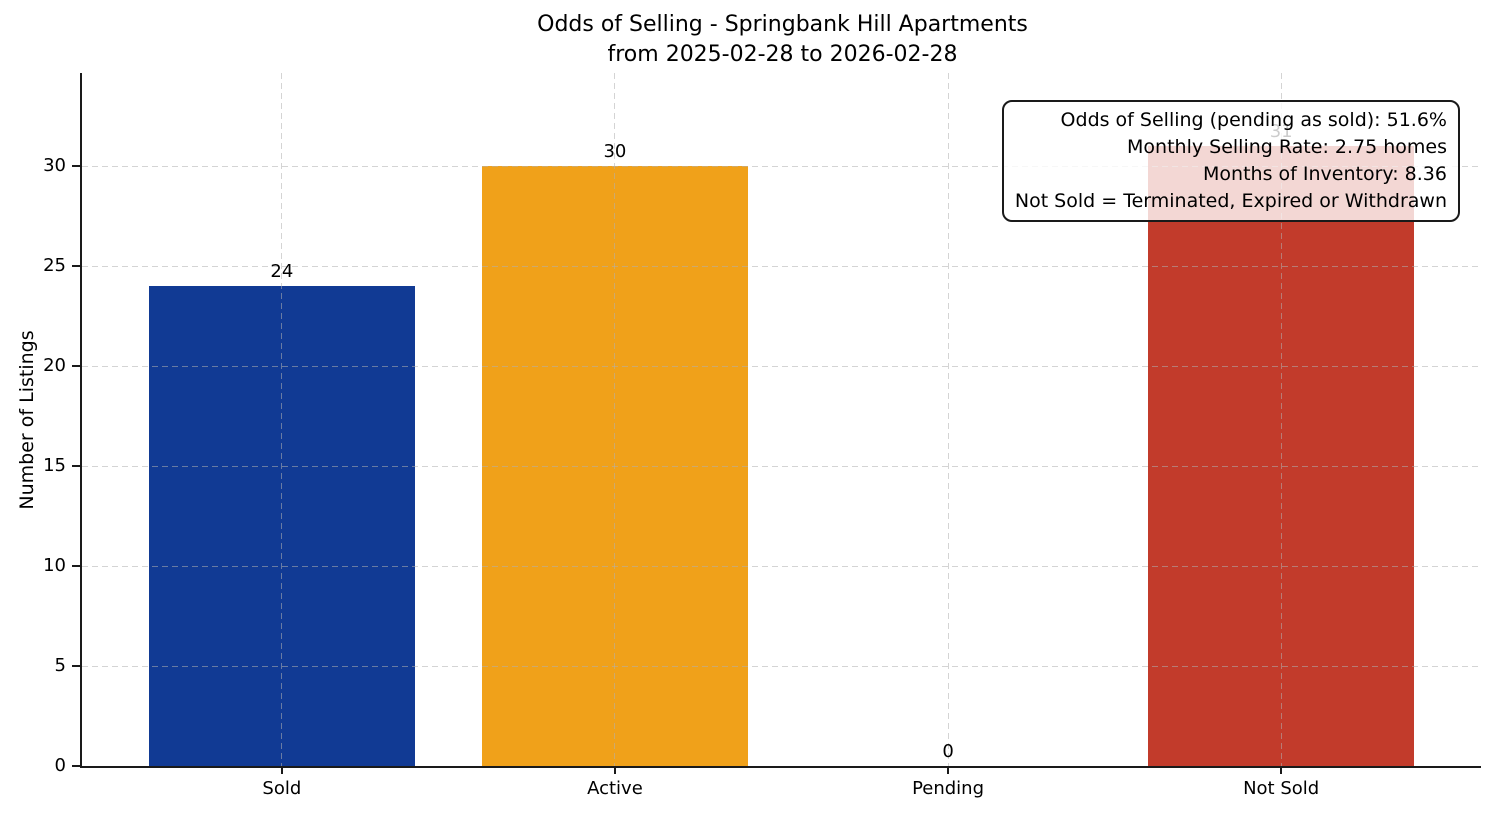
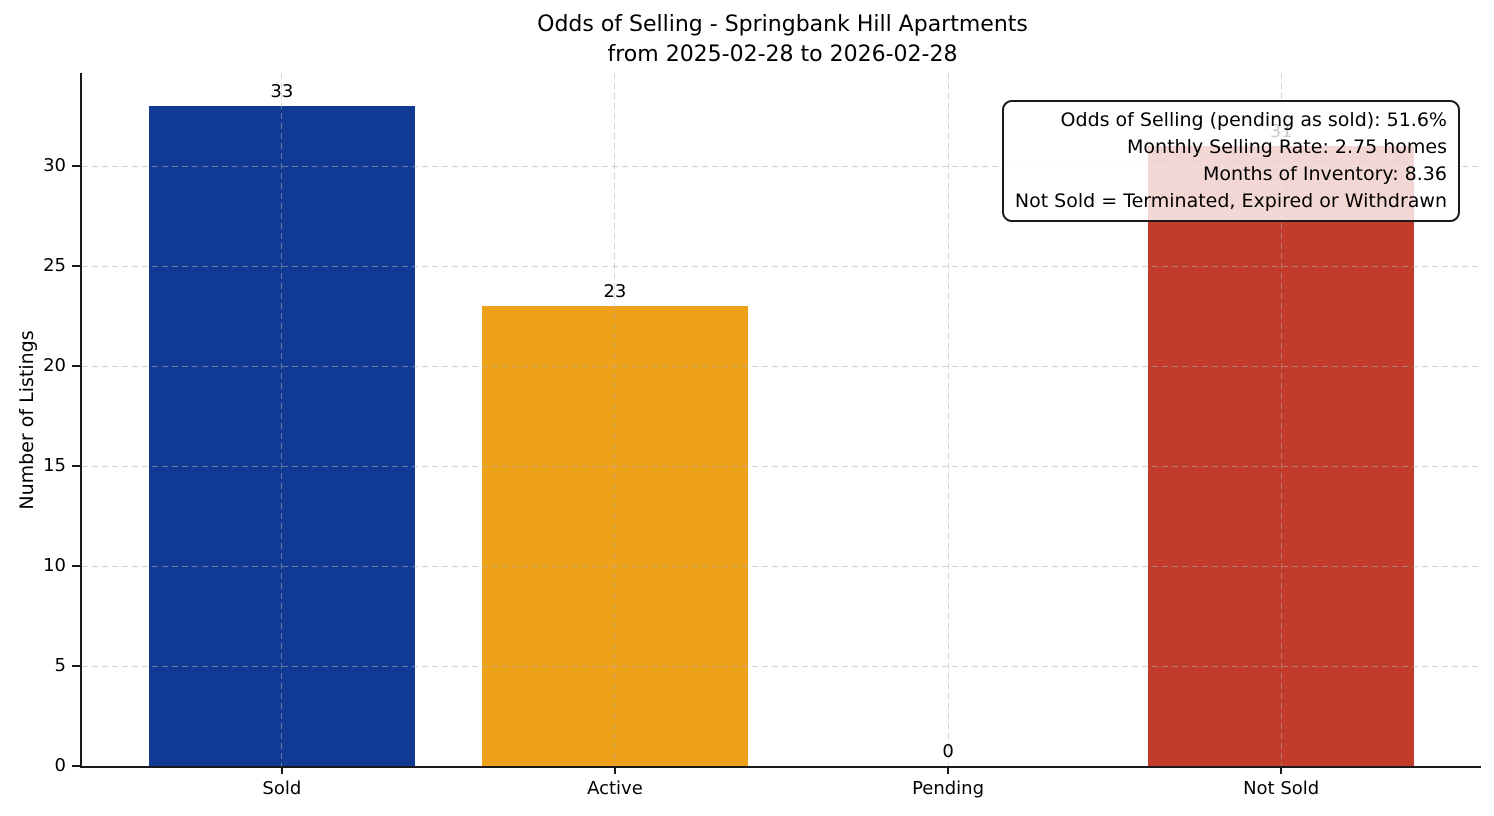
Sold: 24 -> 33
Active: 30 -> 23
